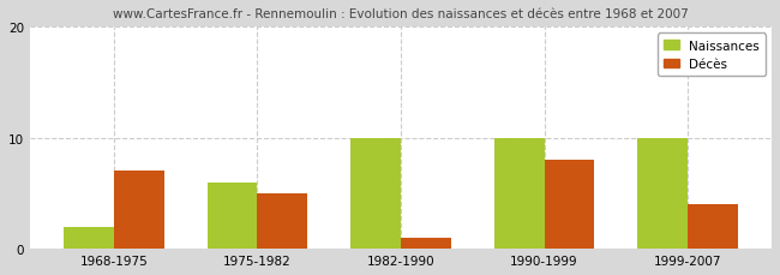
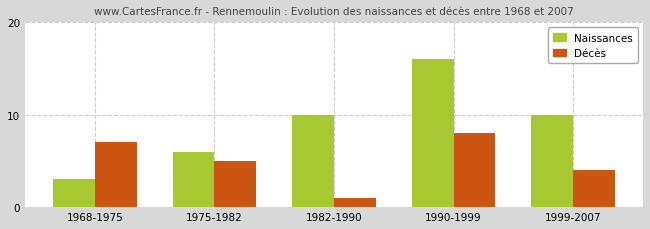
Naissances/1968-1975: 2 -> 3
Naissances/1990-1999: 10 -> 16
